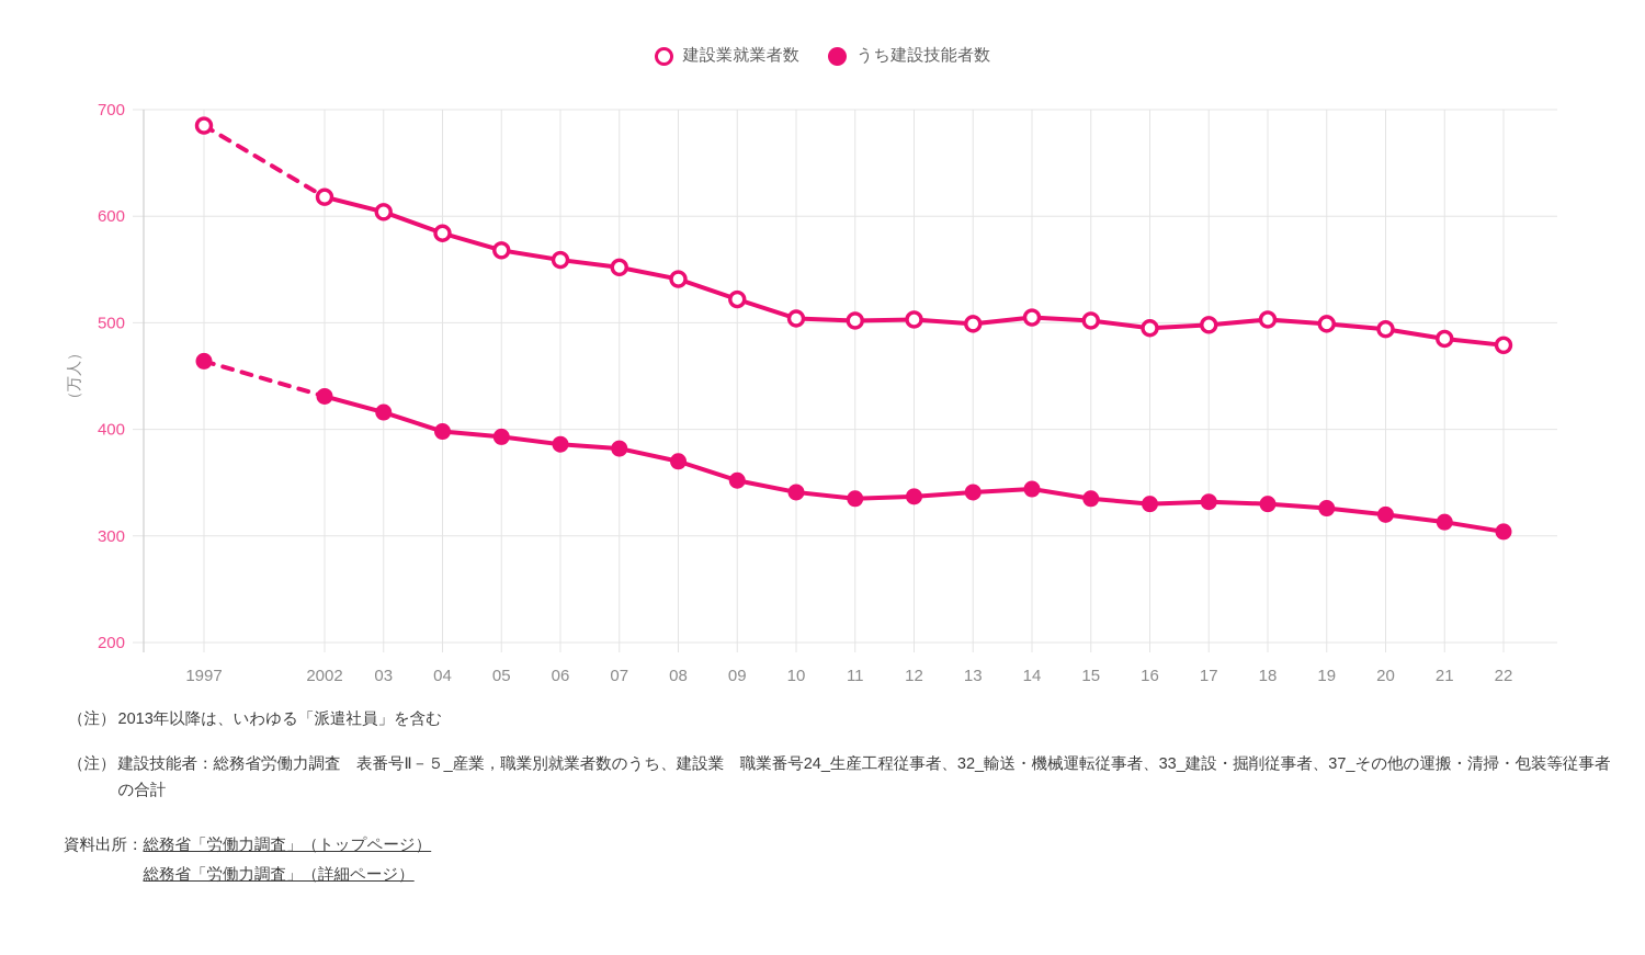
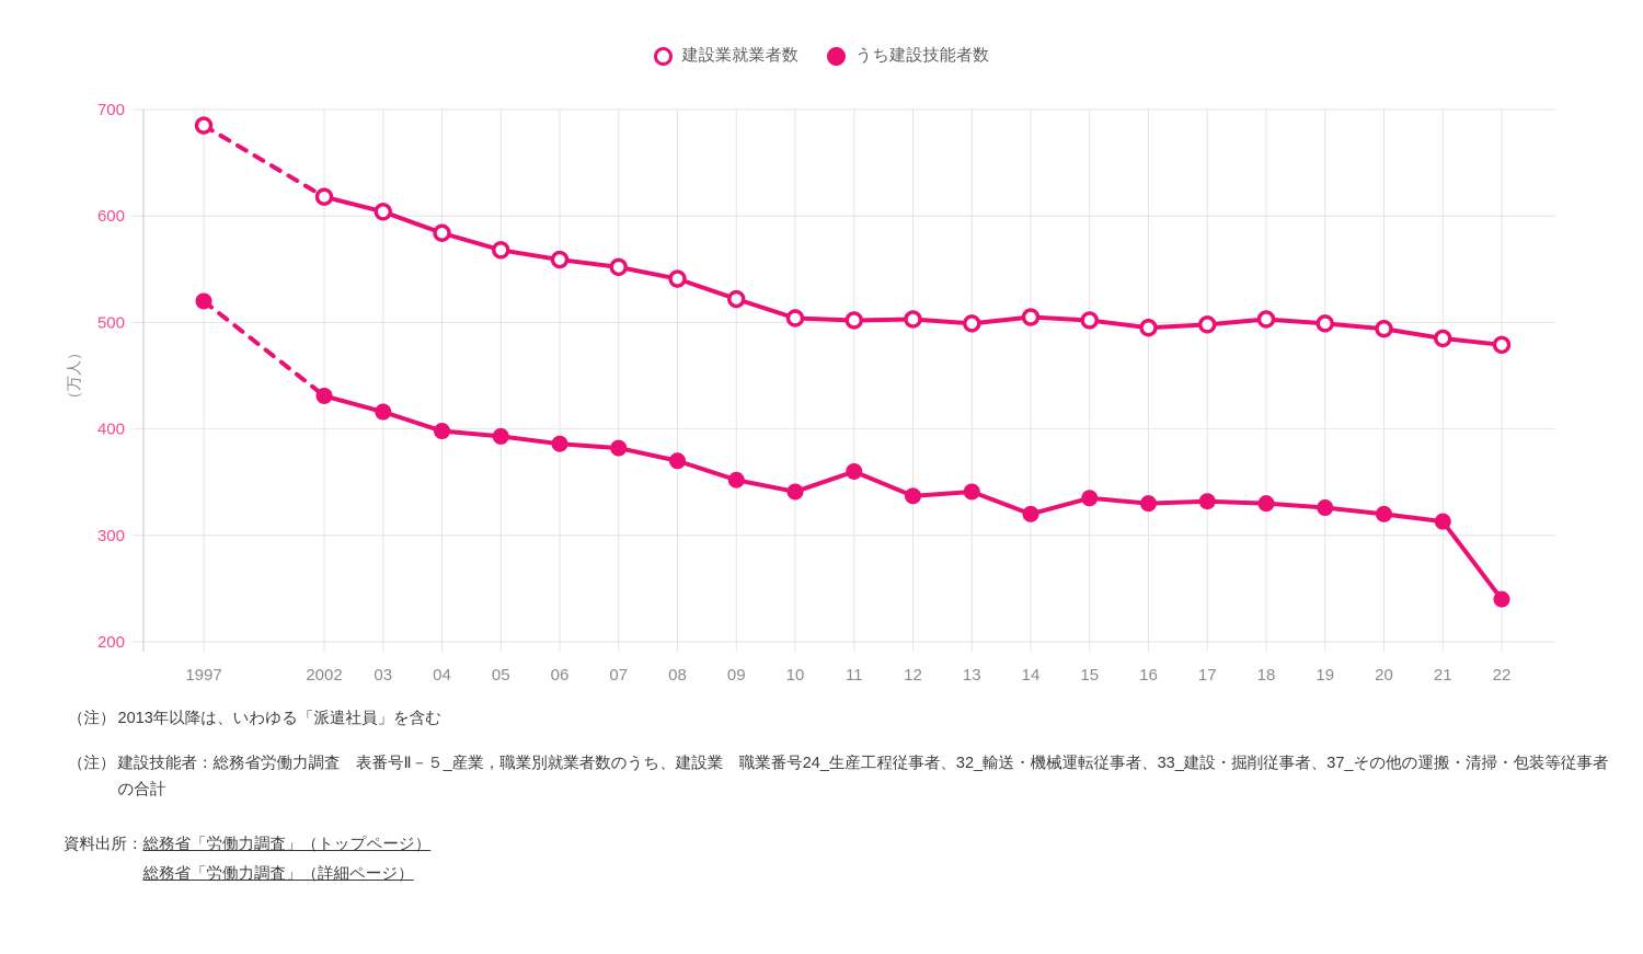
うち建設技能者数/1997: 460 -> 520
うち建設技能者数/11: 340 -> 360
うち建設技能者数/14: 340 -> 320
うち建設技能者数/22: 300 -> 240
